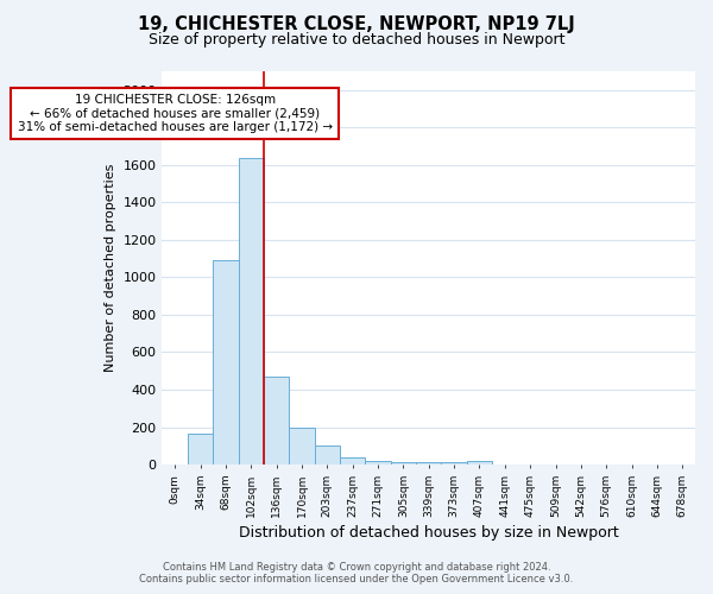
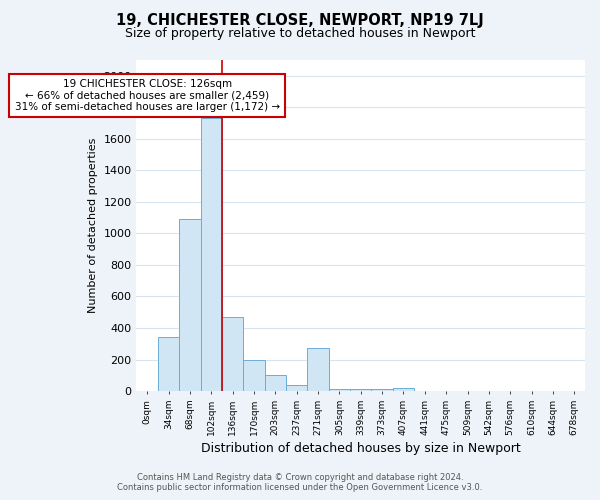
34sqm: 160 -> 340
102sqm: 1640 -> 1730
271sqm: 20 -> 270
